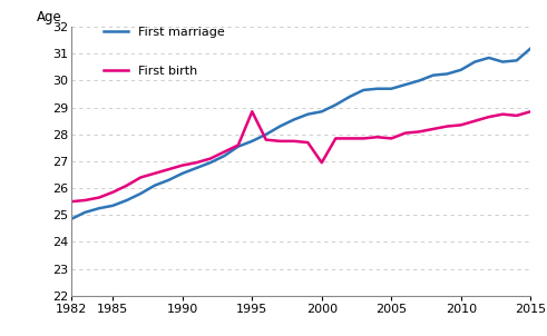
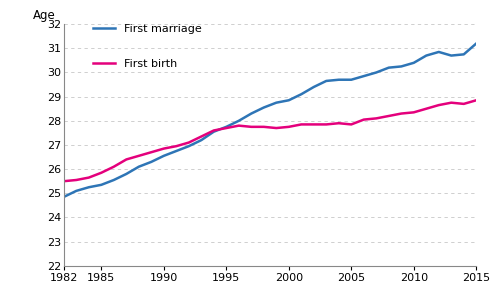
First birth/1995: 28.85 -> 27.70
First birth/2000: 26.95 -> 27.75
